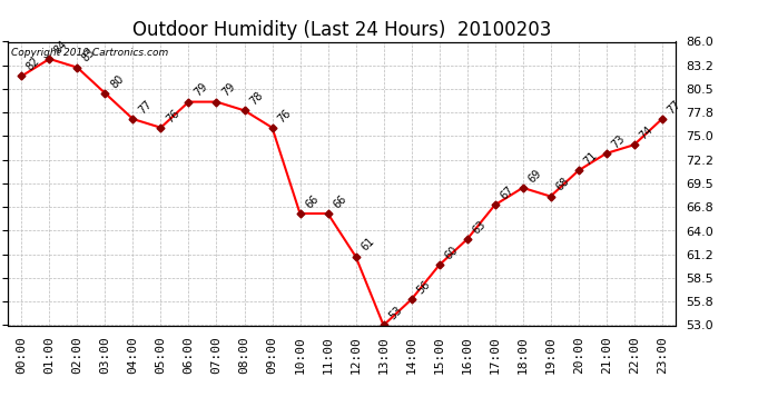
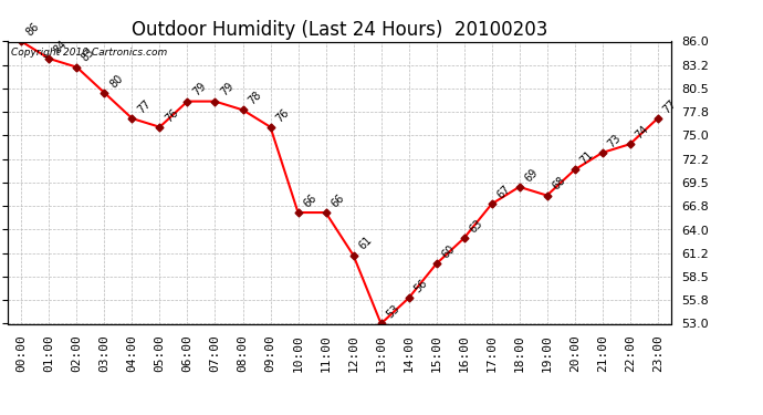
00:00: 82 -> 86
